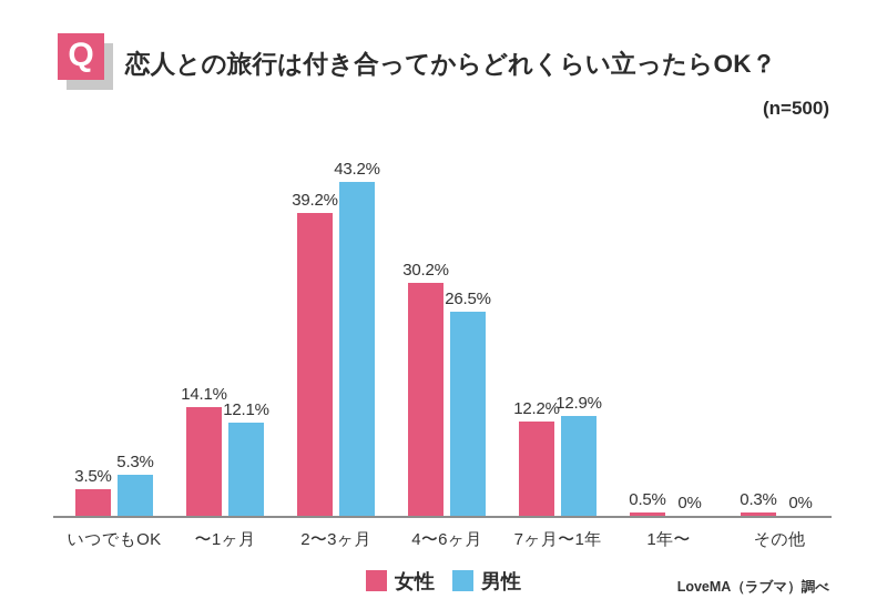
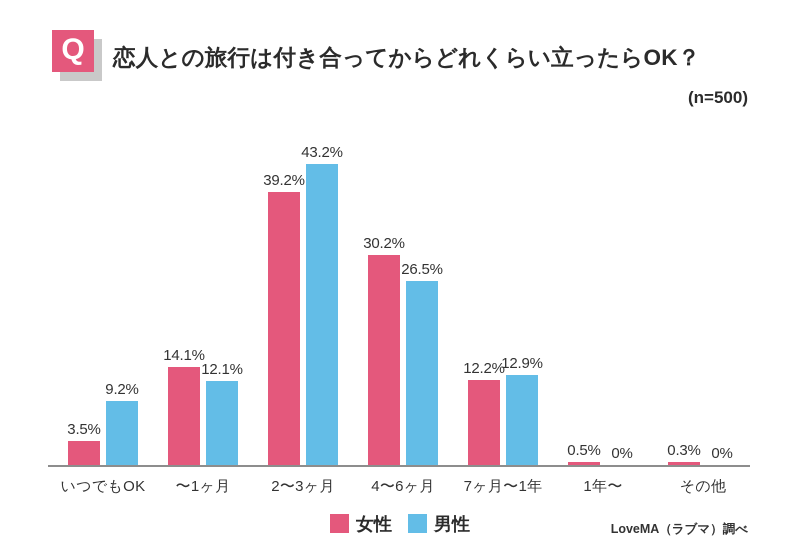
男性/いつでもOK: 5.3% -> 9.2%
